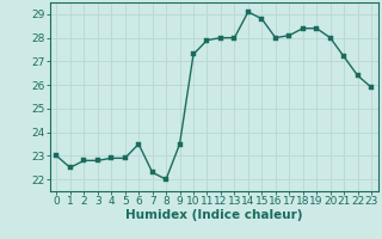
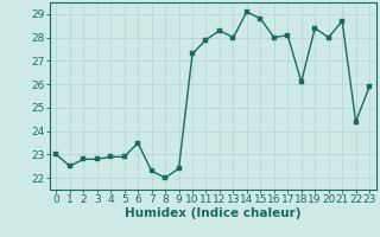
9: 23.5 -> 22.4
12: 28.0 -> 28.3
18: 28.4 -> 26.1
21: 27.2 -> 28.7
22: 26.4 -> 24.4
